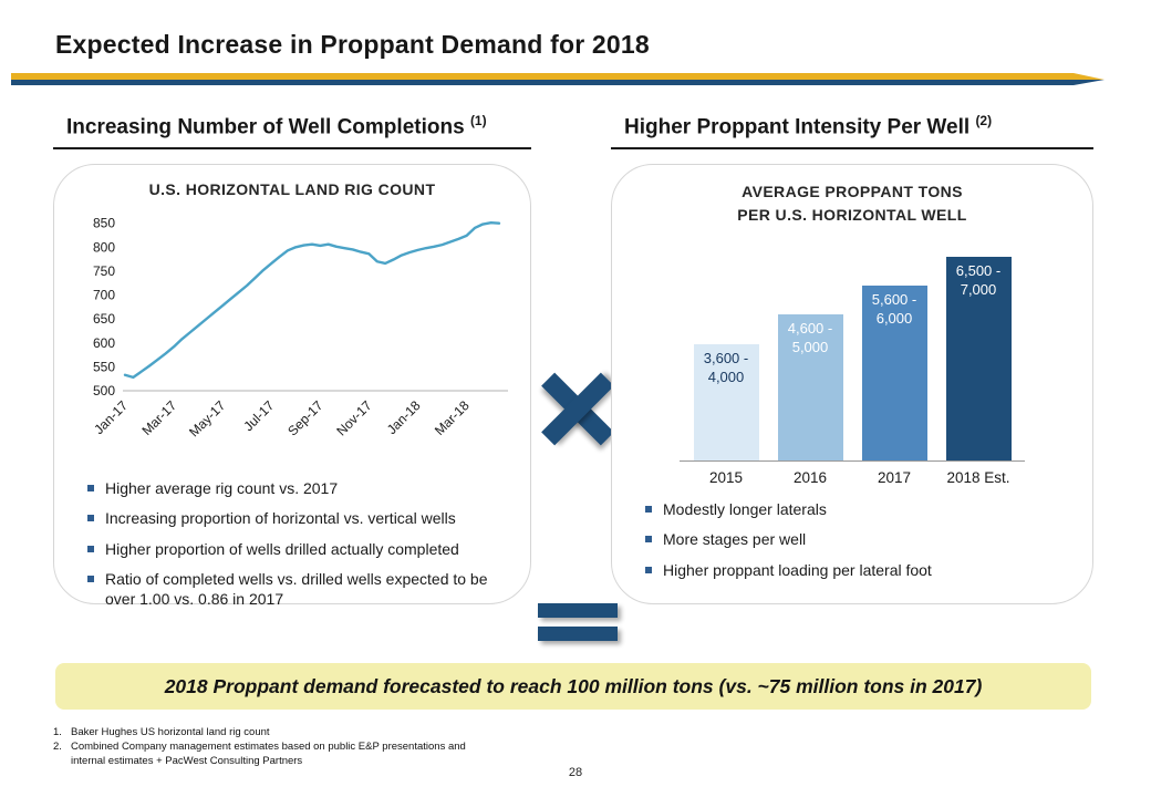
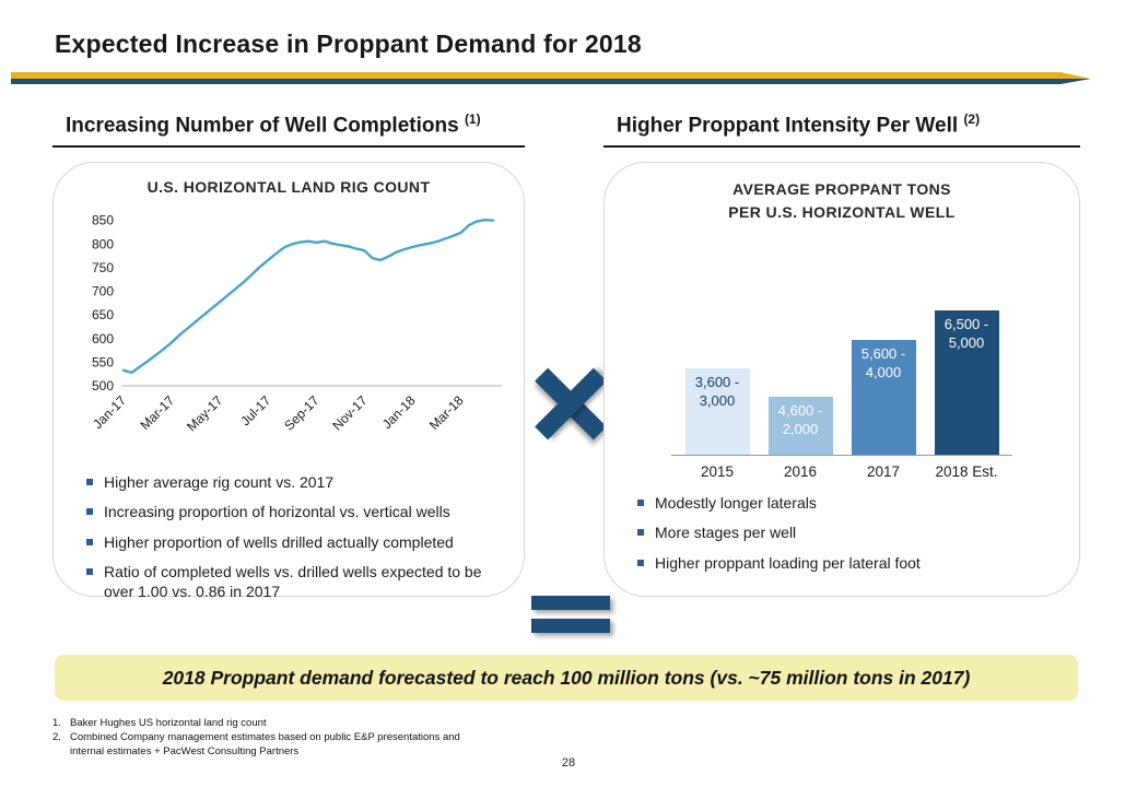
AVERAGE PROPPANT TONS PER U.S. HORIZONTAL WELL/2015: 4,000 -> 3,000
AVERAGE PROPPANT TONS PER U.S. HORIZONTAL WELL/2016: 5,000 -> 2,000
AVERAGE PROPPANT TONS PER U.S. HORIZONTAL WELL/2017: 6,000 -> 4,000
AVERAGE PROPPANT TONS PER U.S. HORIZONTAL WELL/2018 Est.: 7,000 -> 5,000
